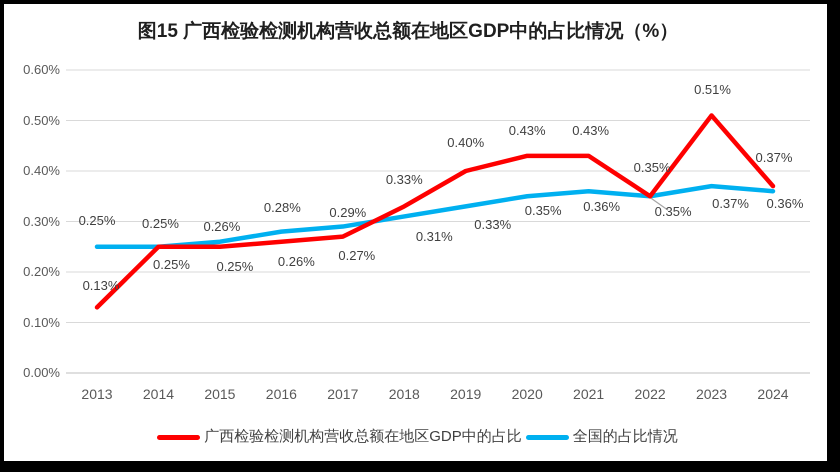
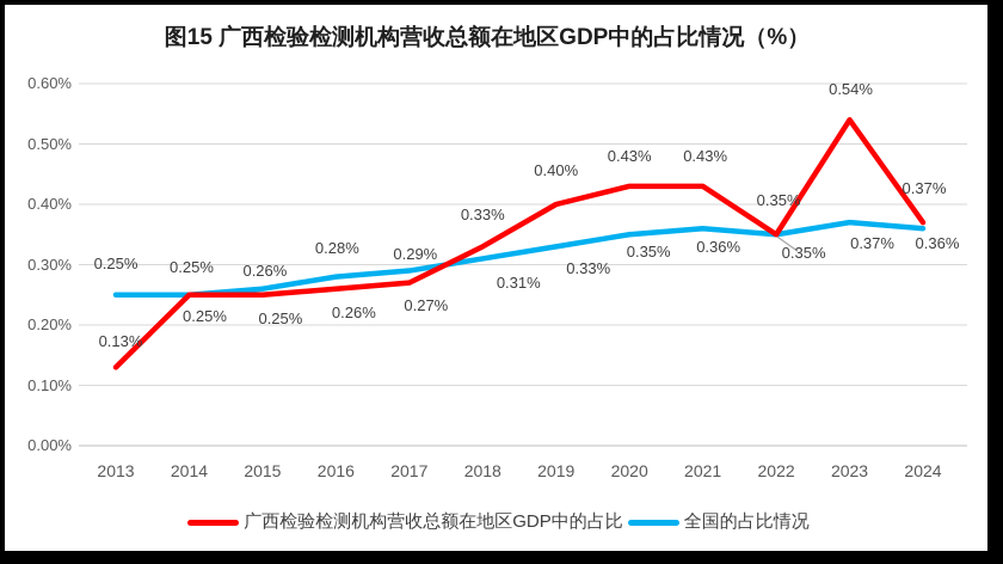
广西检验检测机构营收总额在地区GDP中的占比/2023: 0.51% -> 0.54%
